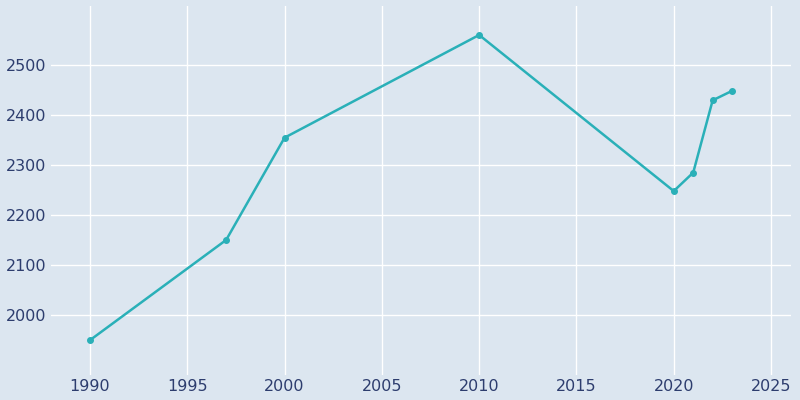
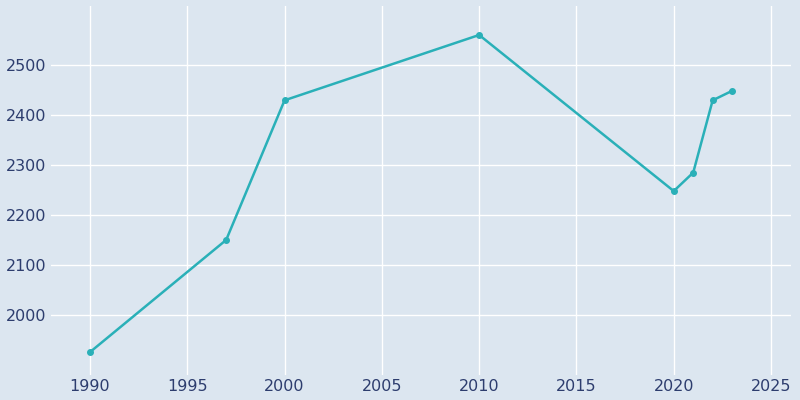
1990: 1949 -> 1925
2000: 2355 -> 2430
